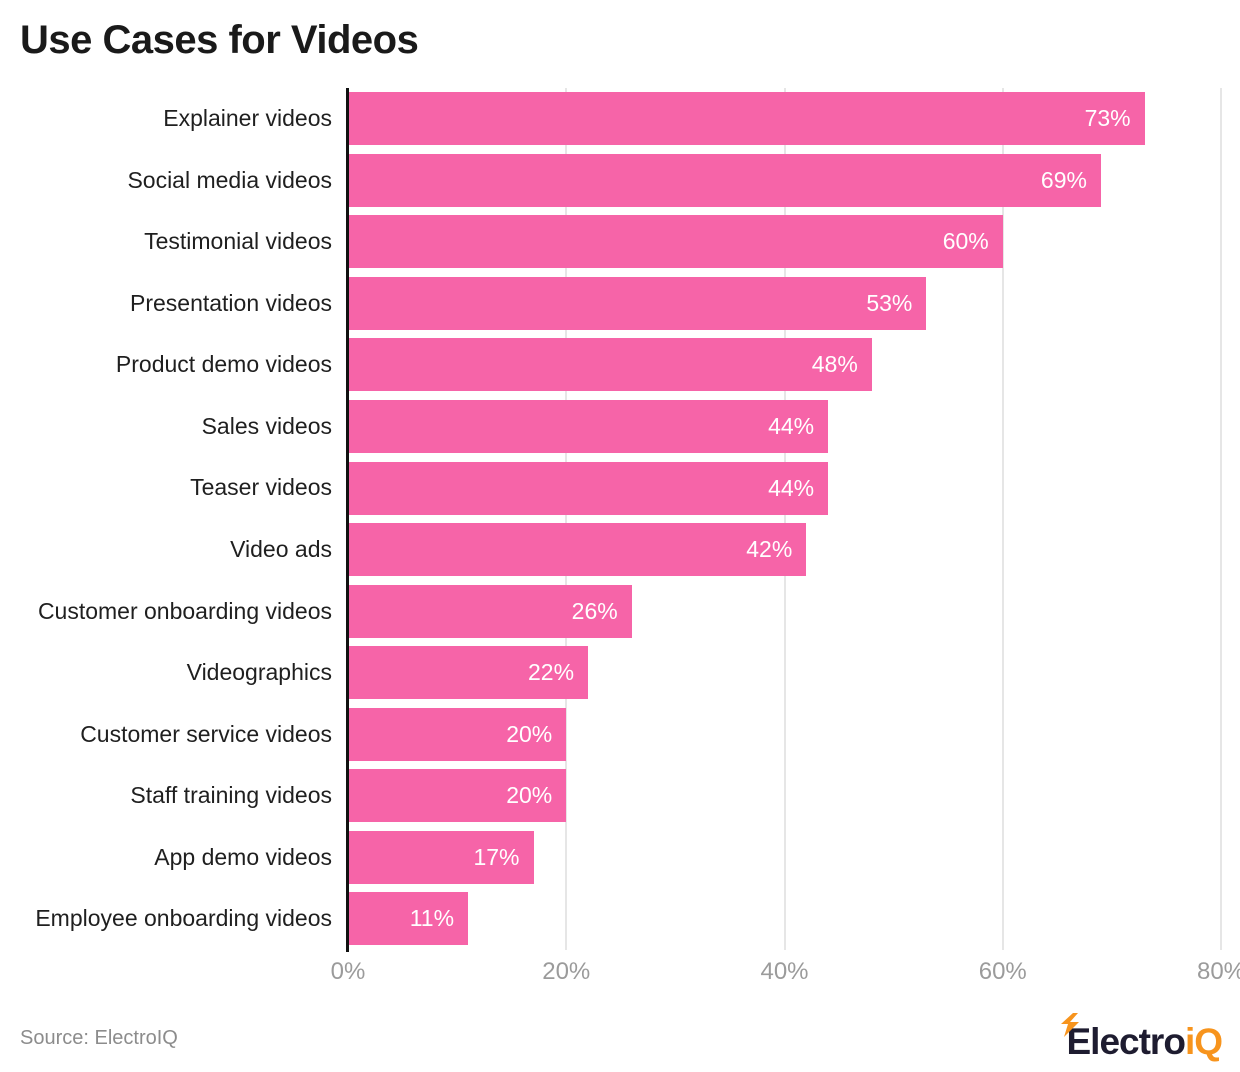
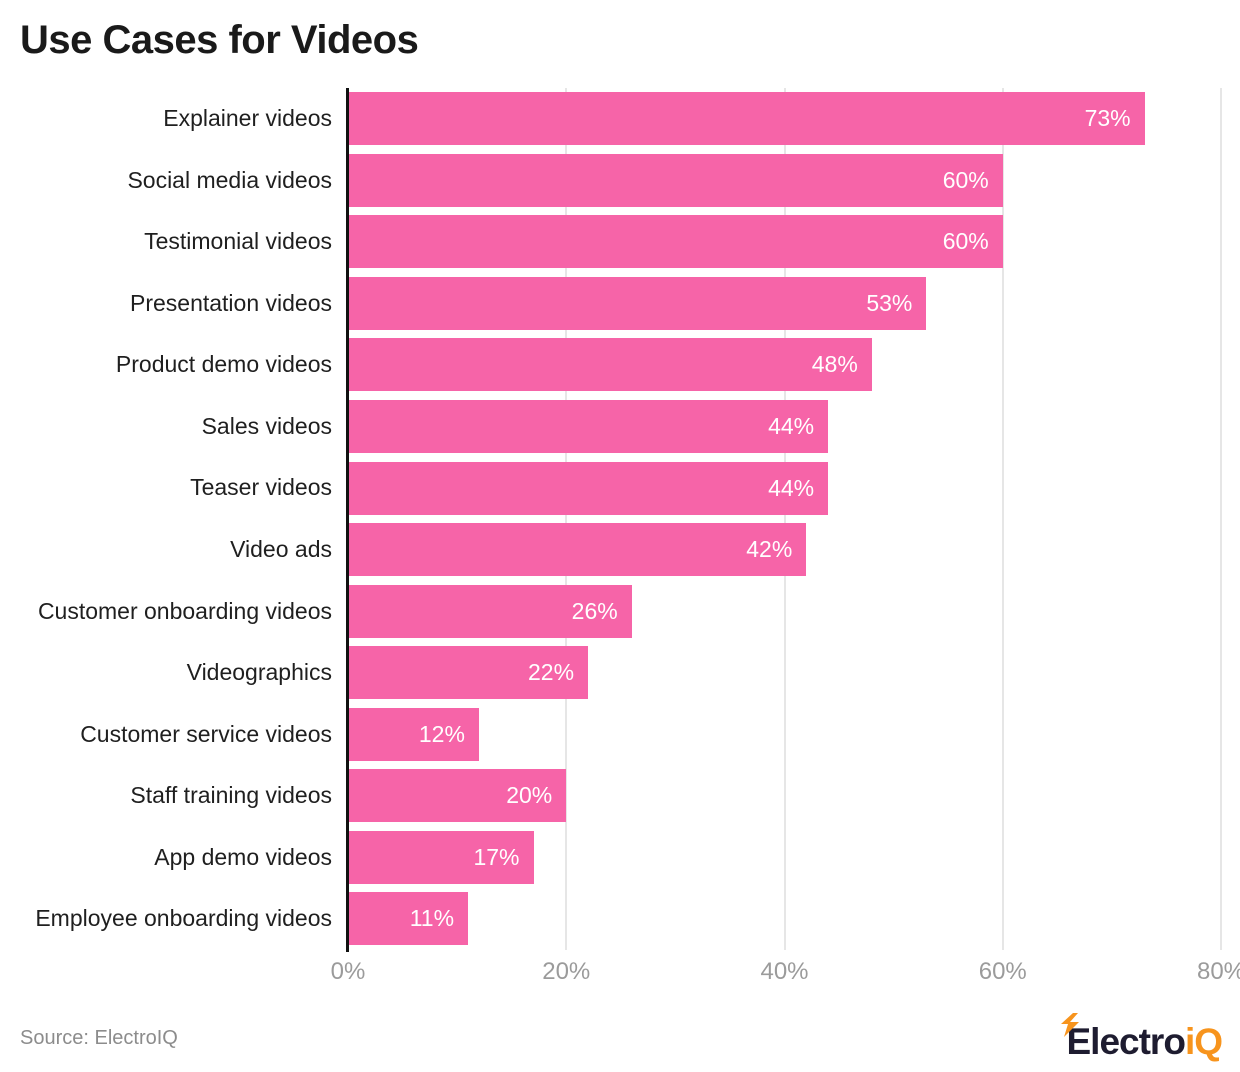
Social media videos: 69% -> 60%
Customer service videos: 20% -> 12%
